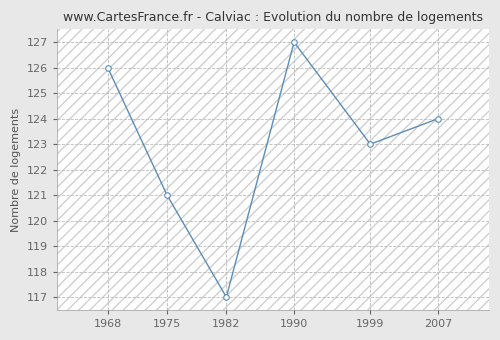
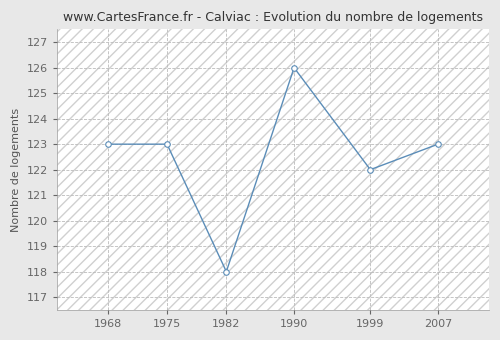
1968: 126 -> 123
1975: 121 -> 123
1982: 117 -> 118
1990: 127 -> 126
1999: 123 -> 122
2007: 124 -> 123
